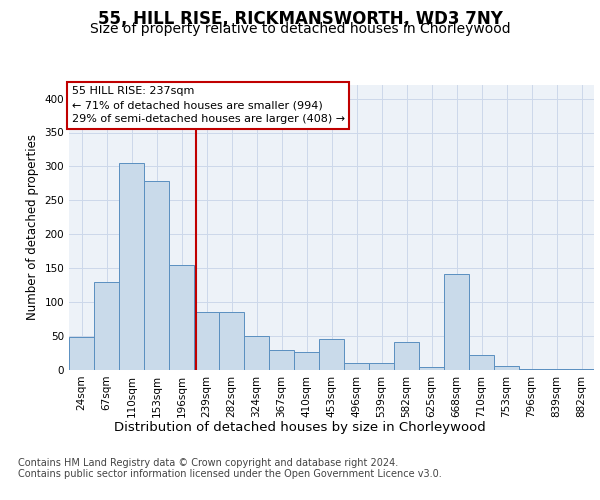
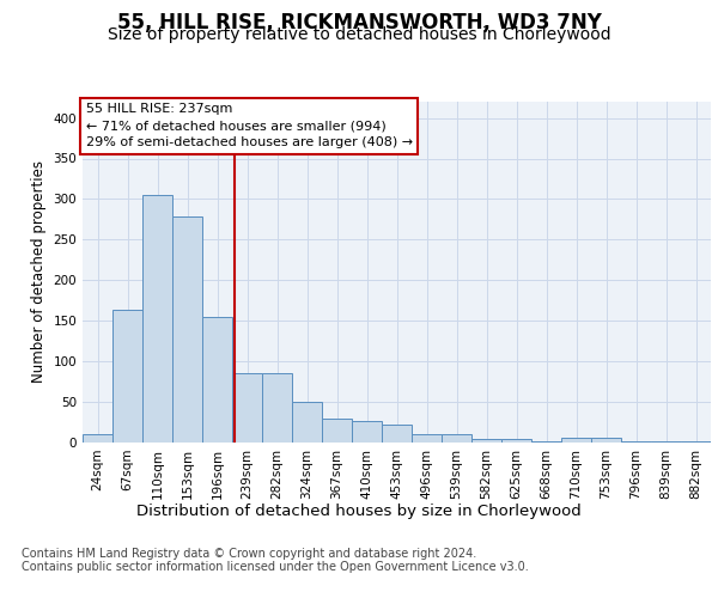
24sqm: 48 -> 10
67sqm: 130 -> 163
453sqm: 46 -> 22
582sqm: 42 -> 5
668sqm: 142 -> 2
710sqm: 22 -> 6
